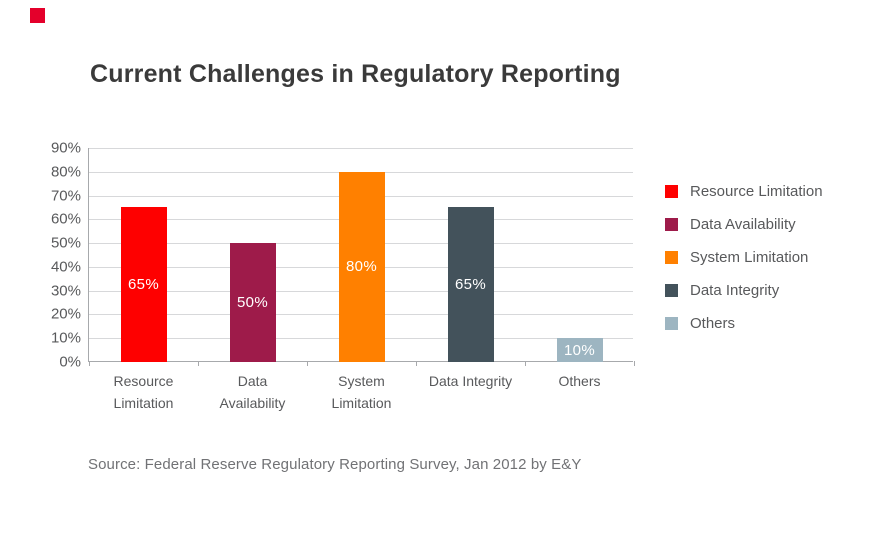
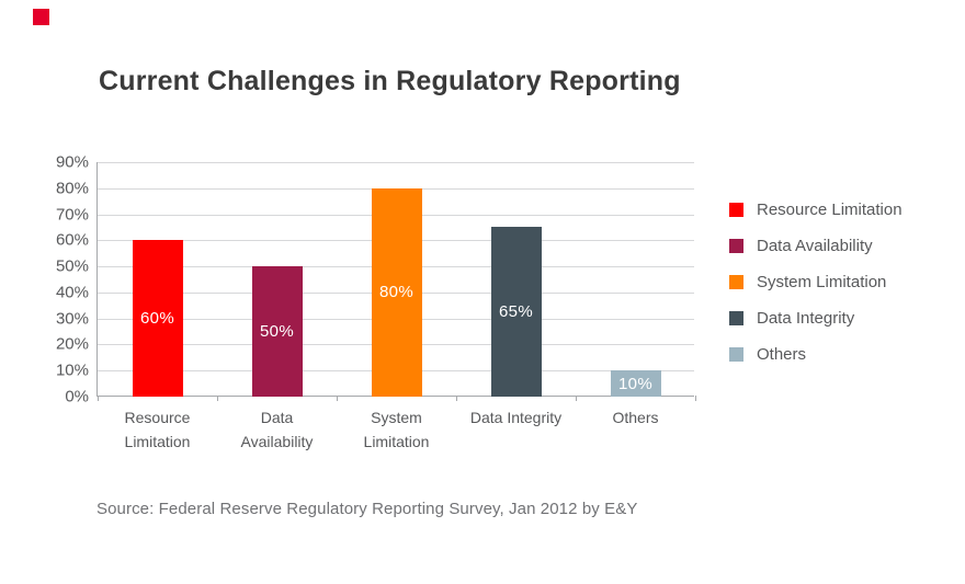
Resource Limitation: 65% -> 60%
